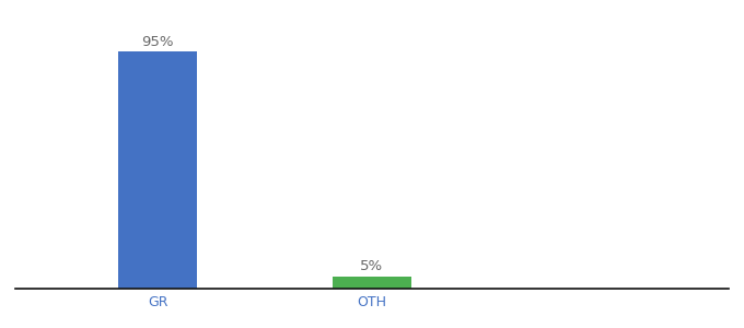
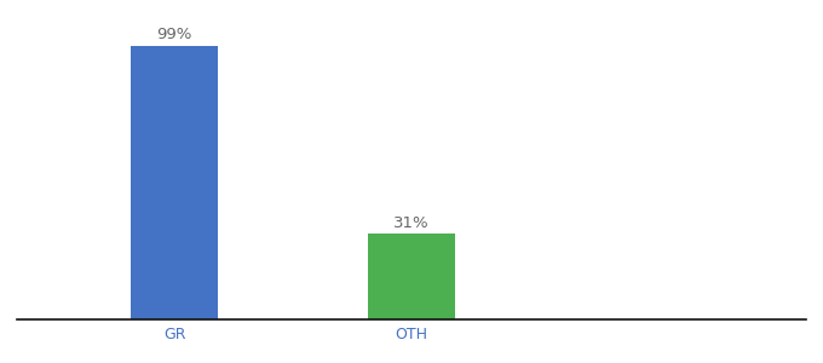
GR: 95% -> 99%
OTH: 5% -> 31%
